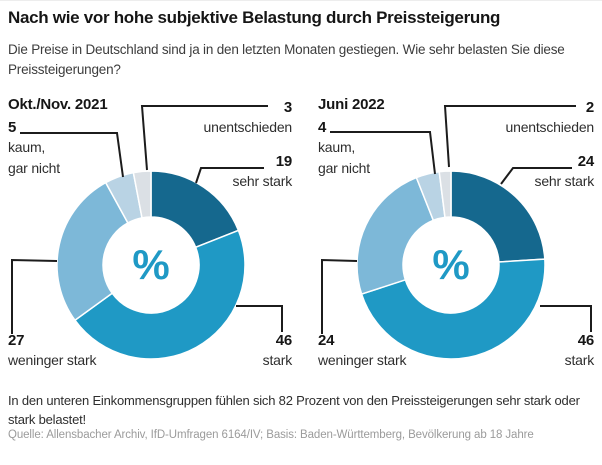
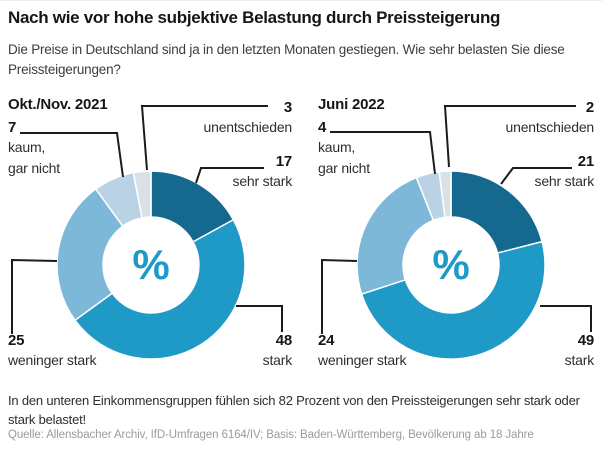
Okt./Nov. 2021/sehr stark: 19 -> 17
Okt./Nov. 2021/stark: 46 -> 48
Okt./Nov. 2021/weninger stark: 27 -> 25
Okt./Nov. 2021/kaum, gar nicht: 5 -> 7
Juni 2022/sehr stark: 24 -> 21
Juni 2022/stark: 46 -> 49
